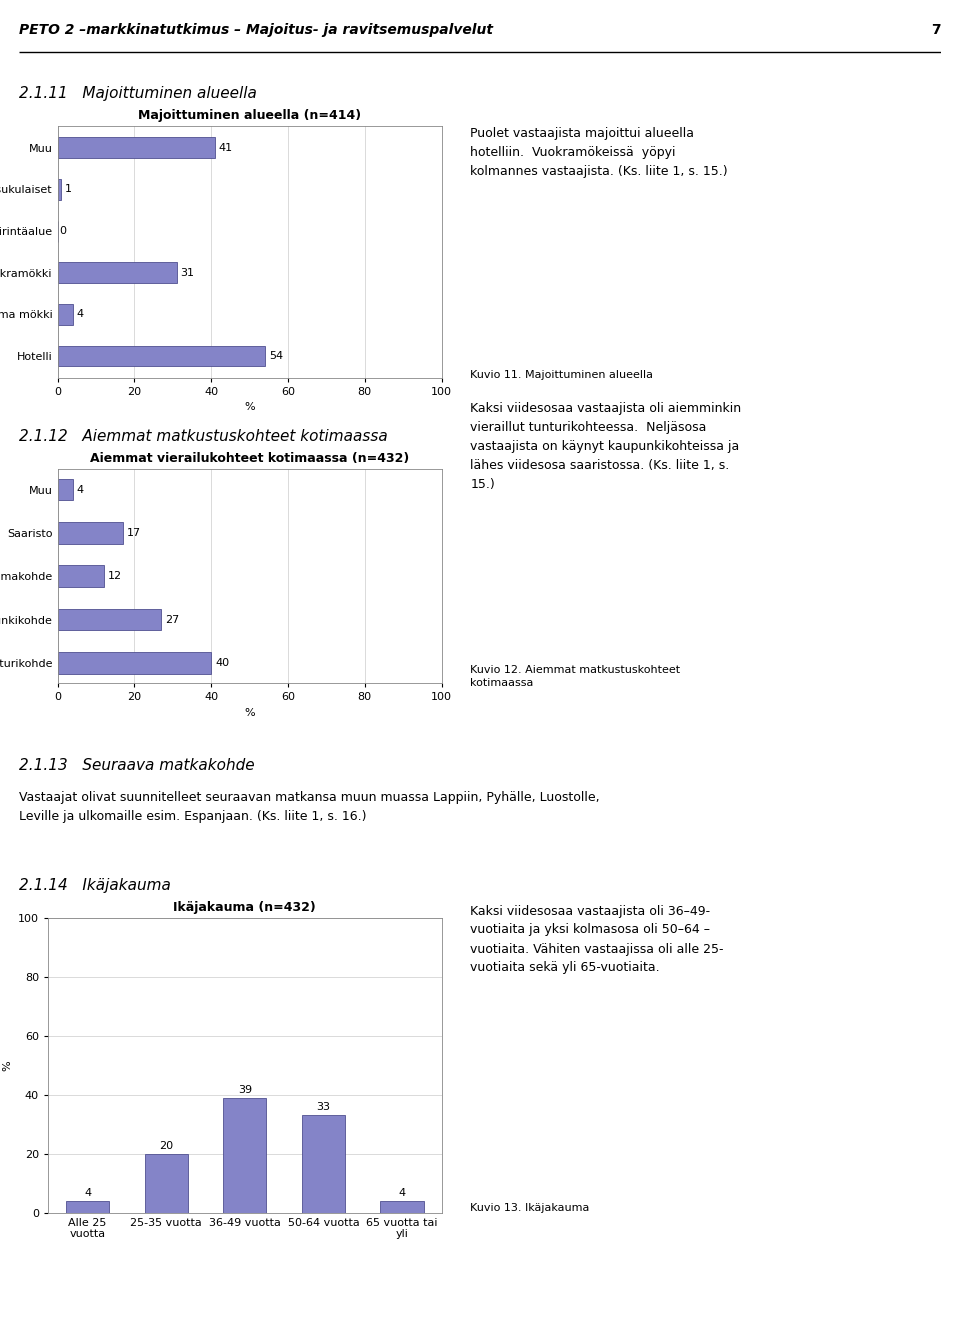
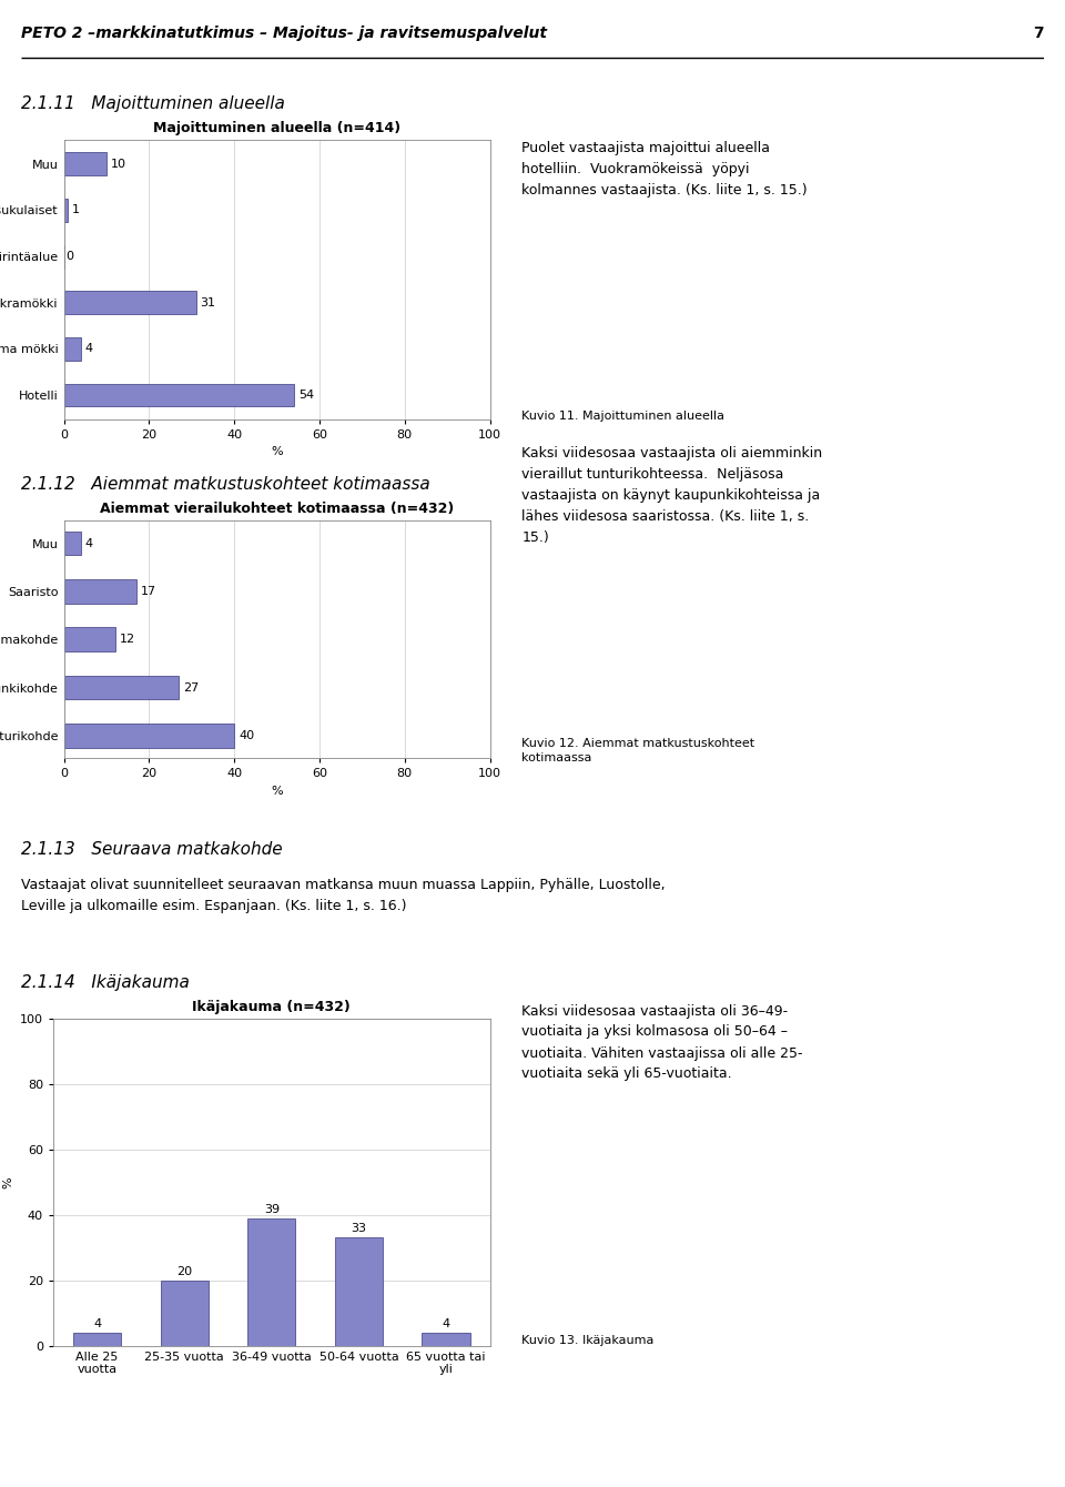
Majoittuminen alueella (n=414)/Muu: 41 -> 10
